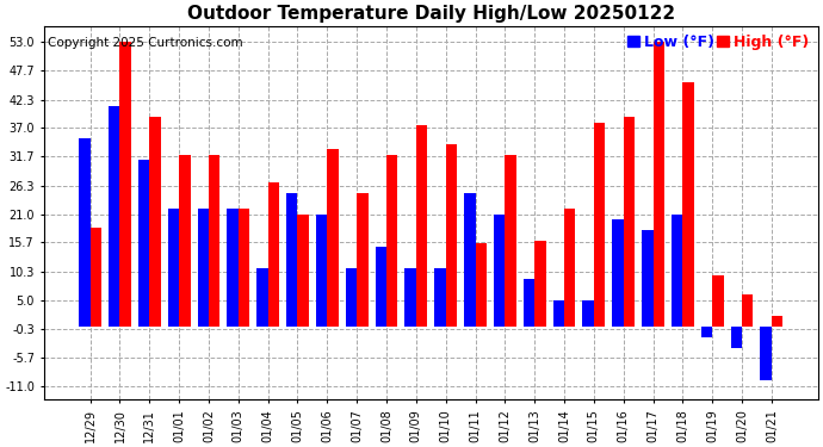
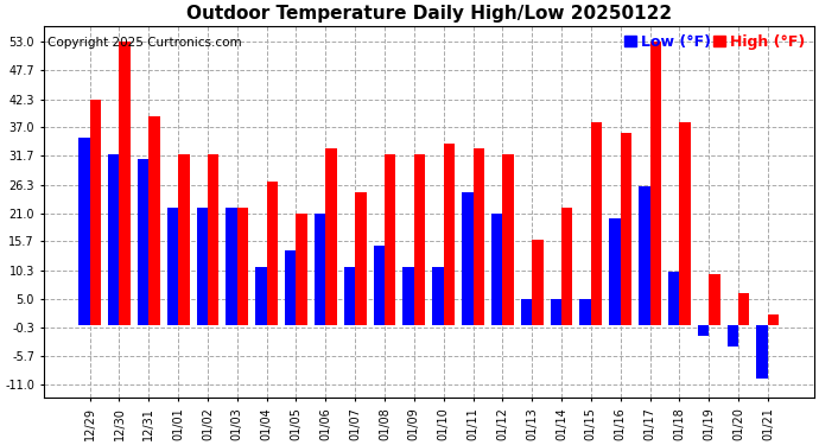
High (°F)/12/29: 18.5 -> 42.3
Low (°F)/12/30: 41 -> 32
Low (°F)/01/05: 25 -> 14
High (°F)/01/09: 37.5 -> 32.0
High (°F)/01/11: 15.5 -> 33.0
Low (°F)/01/13: 9 -> 5
High (°F)/01/16: 39.0 -> 36.0
Low (°F)/01/17: 18 -> 26
Low (°F)/01/18: 21 -> 10
High (°F)/01/18: 45.5 -> 38.0
